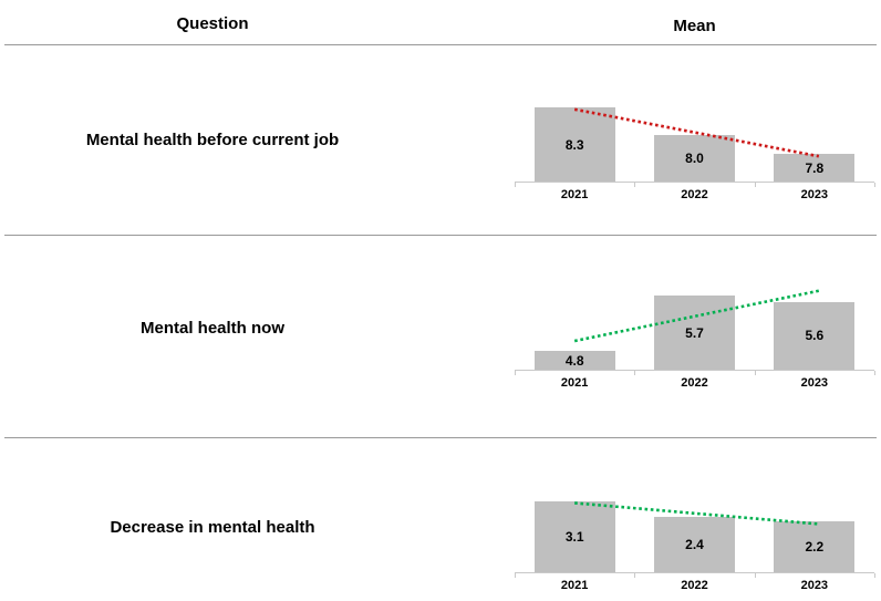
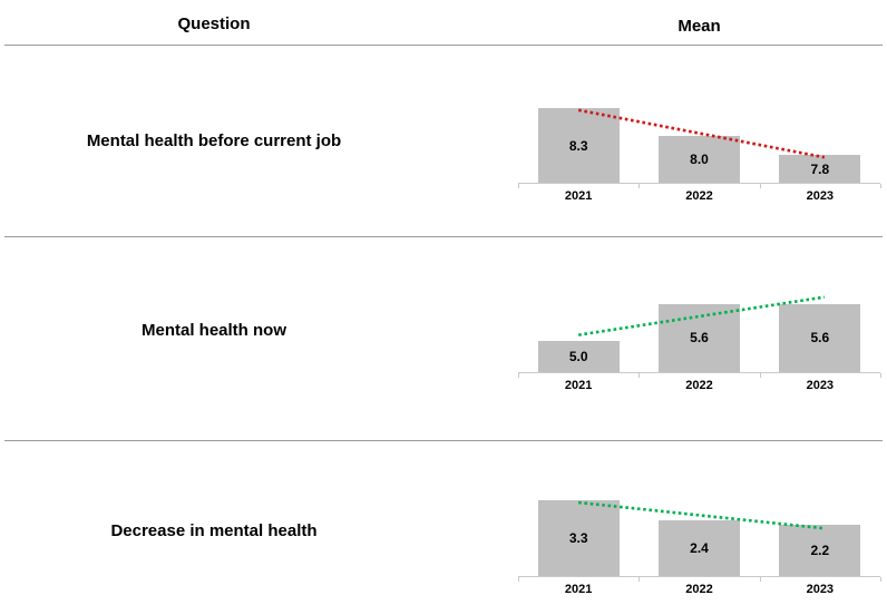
Mental health now/2021: 4.8 -> 5.0
Mental health now/2022: 5.7 -> 5.6
Decrease in mental health/2021: 3.1 -> 3.3
